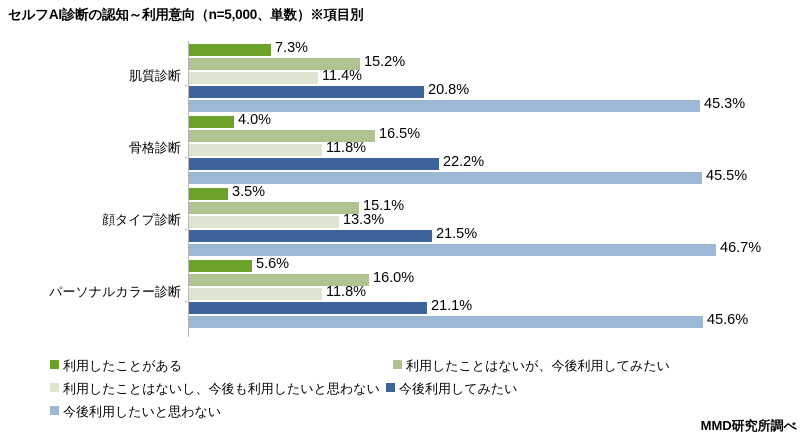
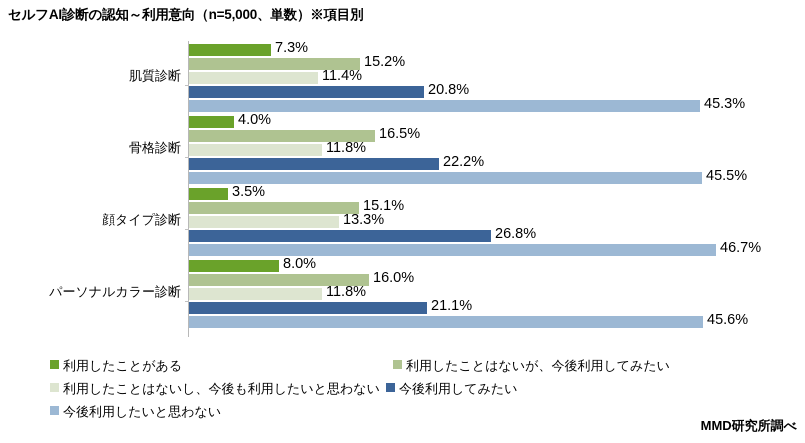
今後利用してみたい/顔タイプ診断: 21.5% -> 26.8%
利用したことがある/パーソナルカラー診断: 5.6% -> 8.0%
